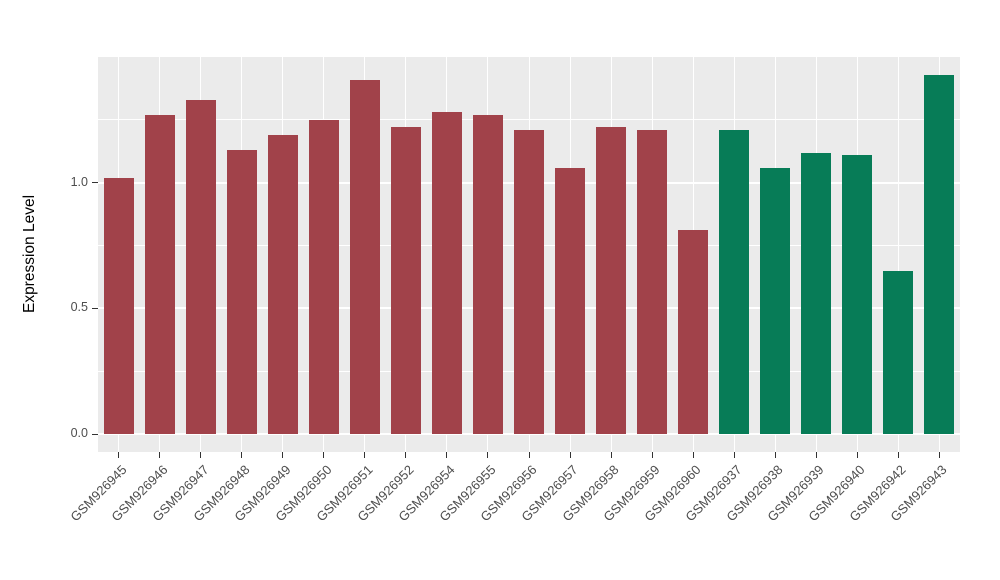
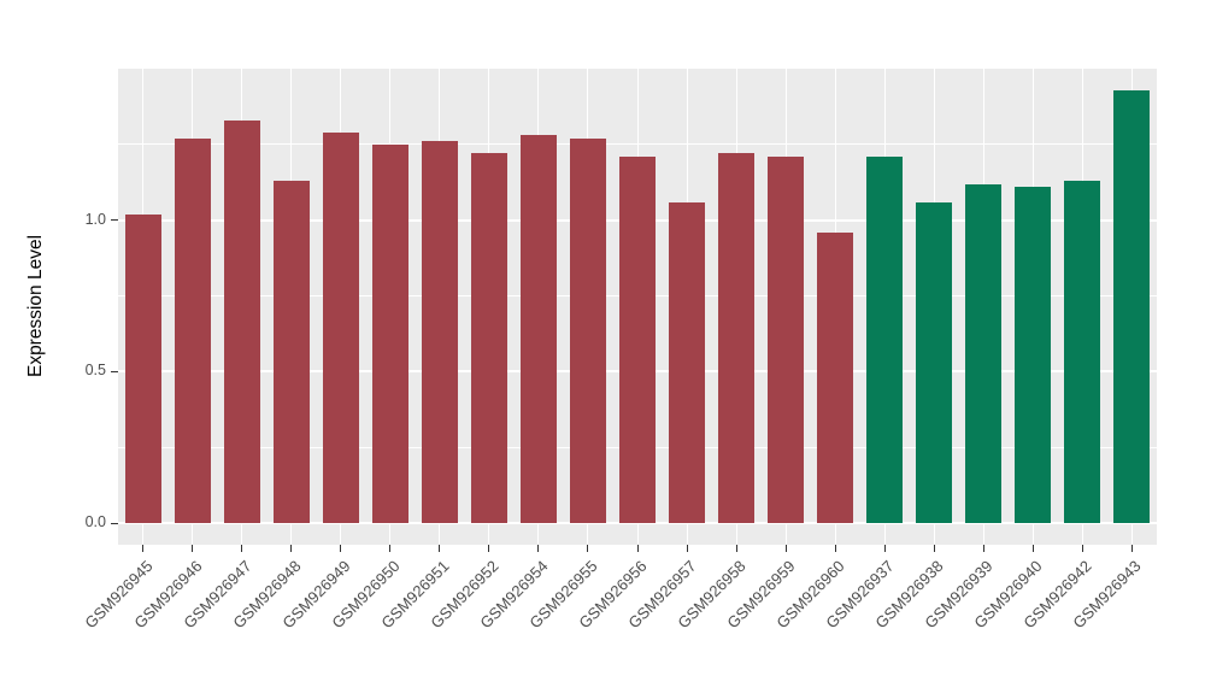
GSM926949: 1.19 -> 1.29
GSM926951: 1.41 -> 1.26
GSM926960: 0.81 -> 0.96
GSM926942: 0.65 -> 1.13
